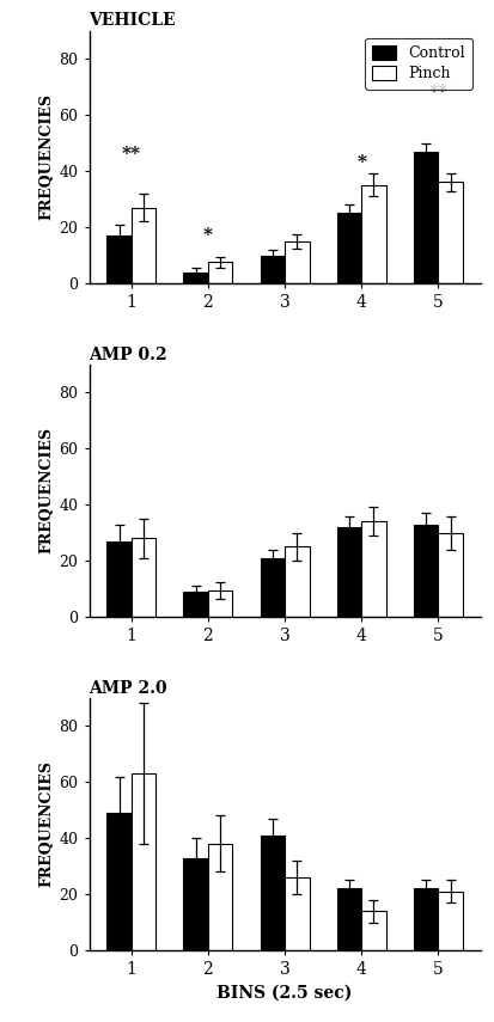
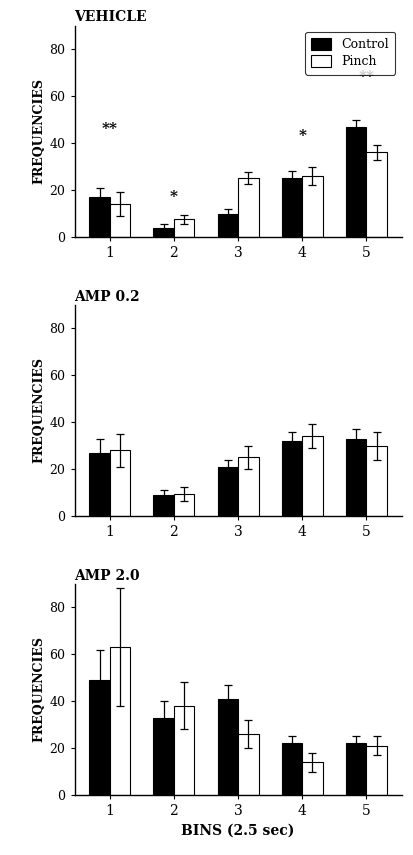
VEHICLE/Pinch/1: 27.0 -> 14.0
VEHICLE/Pinch/3: 15.0 -> 25.0
VEHICLE/Pinch/4: 35.0 -> 26.0
